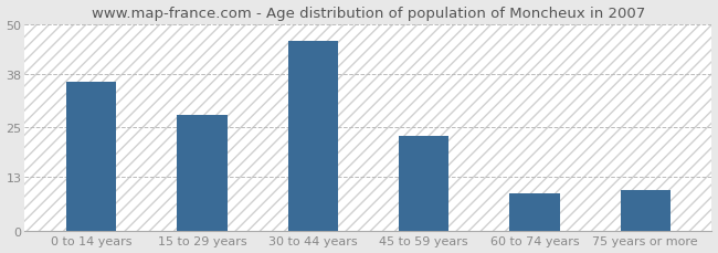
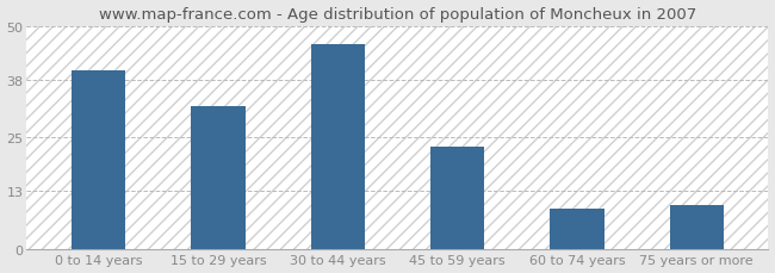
0 to 14 years: 36 -> 40
15 to 29 years: 28 -> 32
